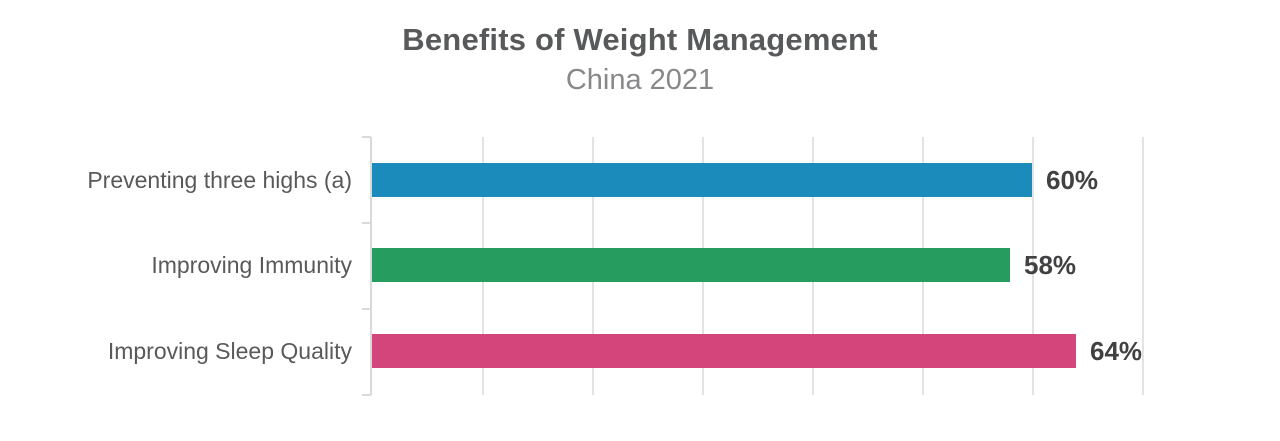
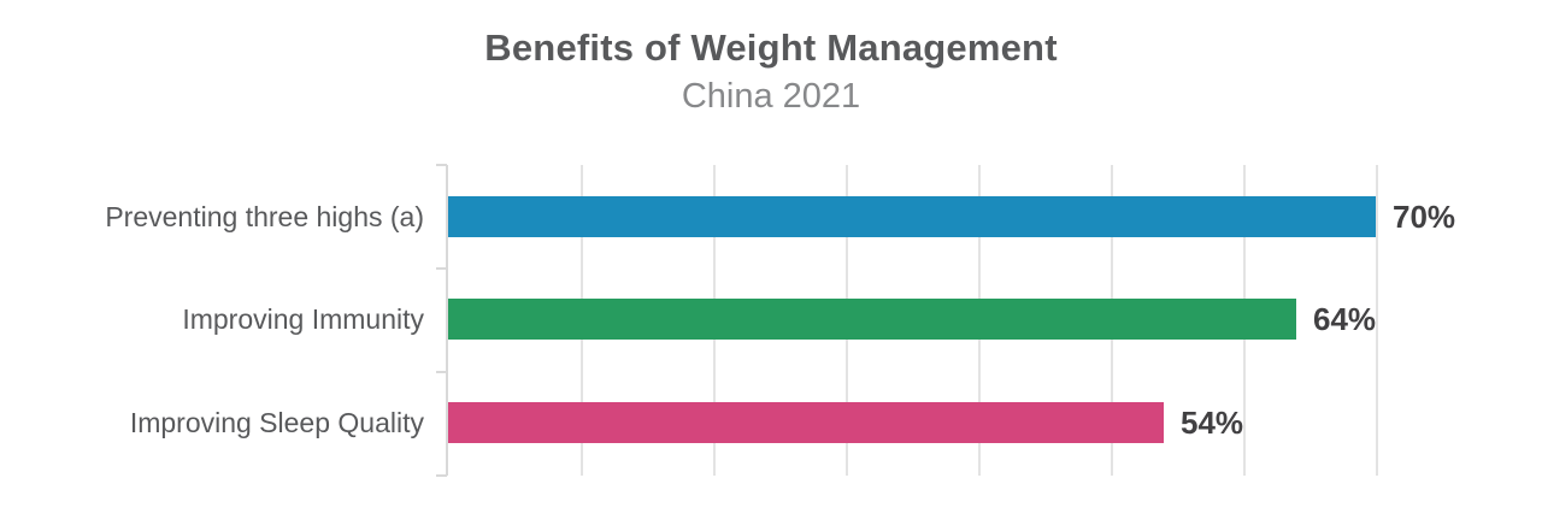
Preventing three highs (a): 60% -> 70%
Improving Immunity: 58% -> 64%
Improving Sleep Quality: 64% -> 54%
